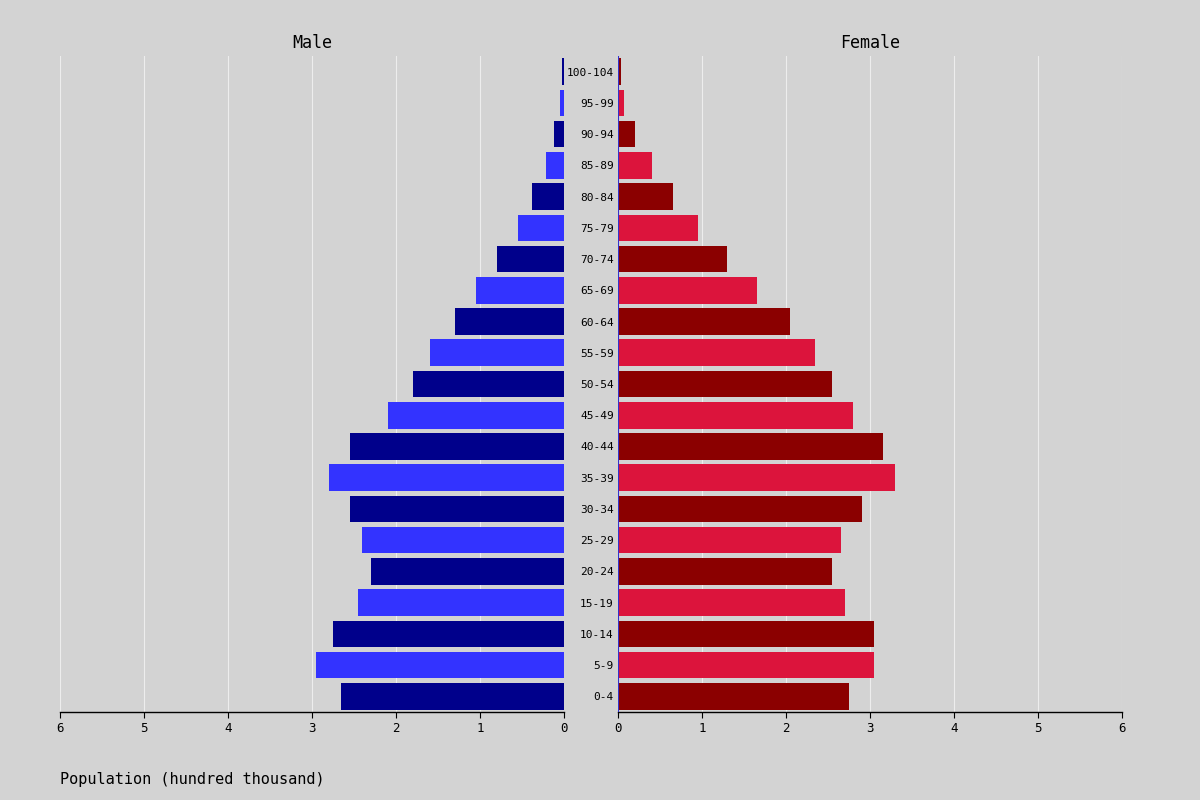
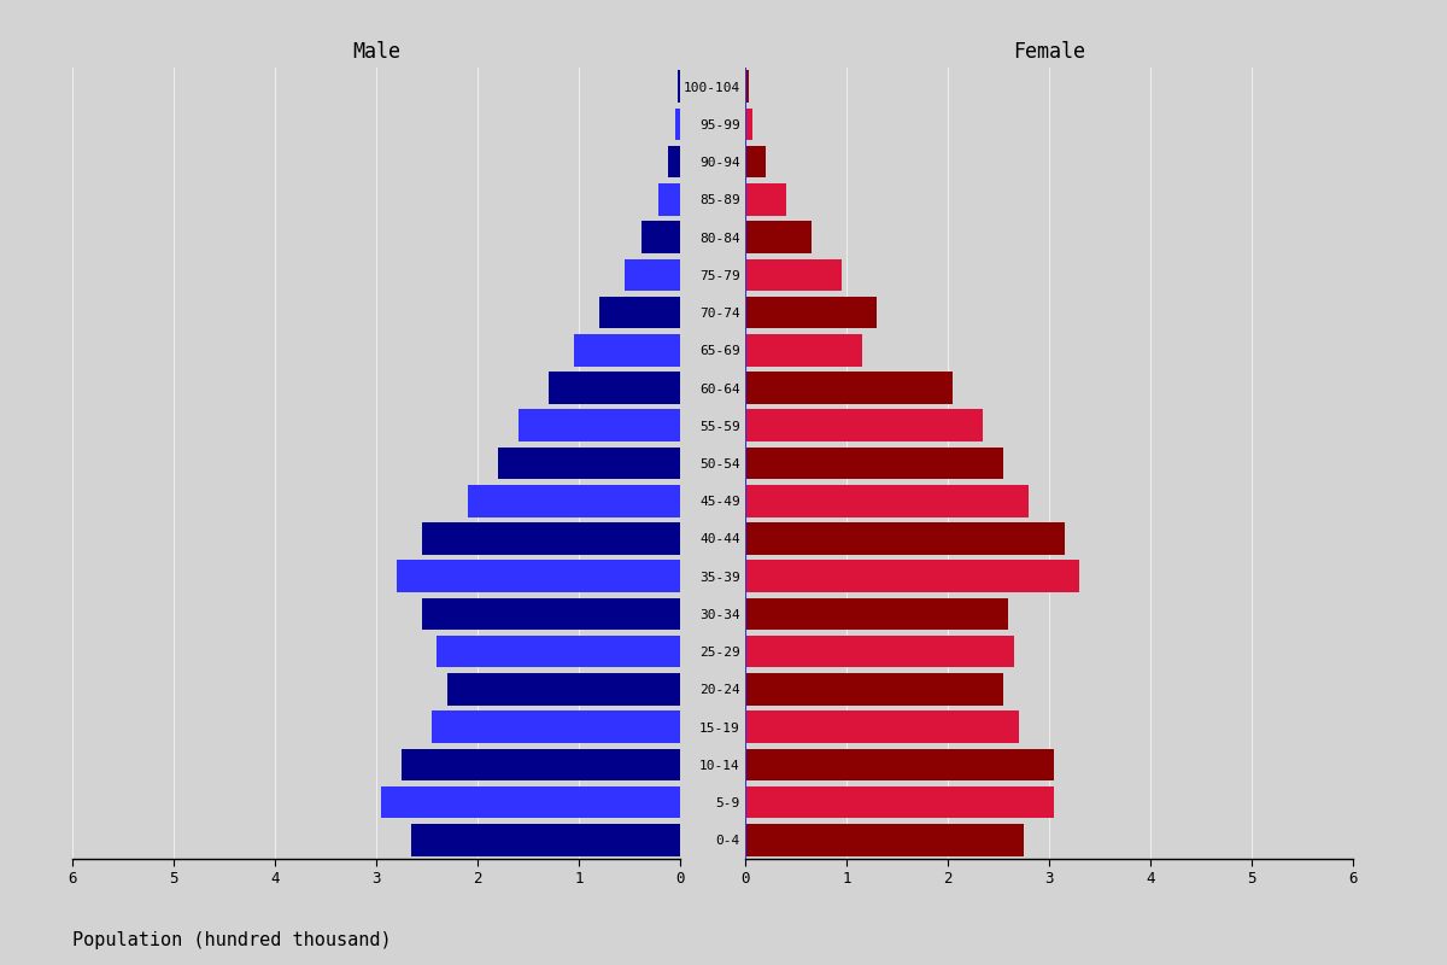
Female/65-69: 1.65 -> 1.16
Female/30-34: 2.90 -> 2.60
